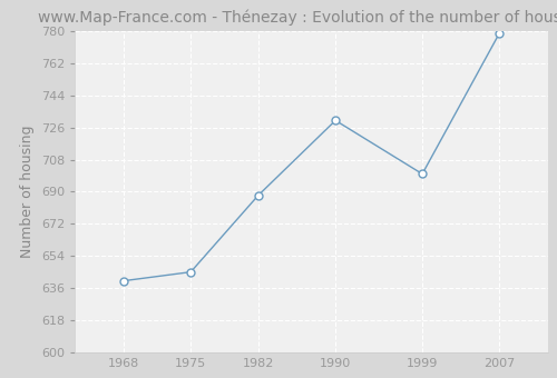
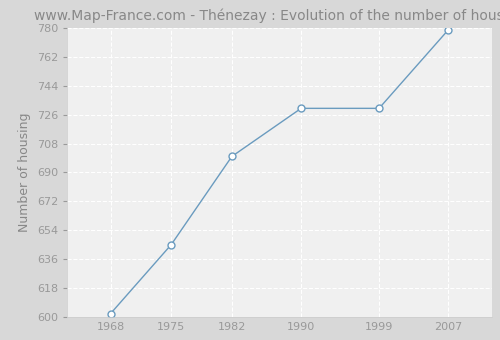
1968: 640 -> 602
1982: 688 -> 700
1999: 700 -> 730
